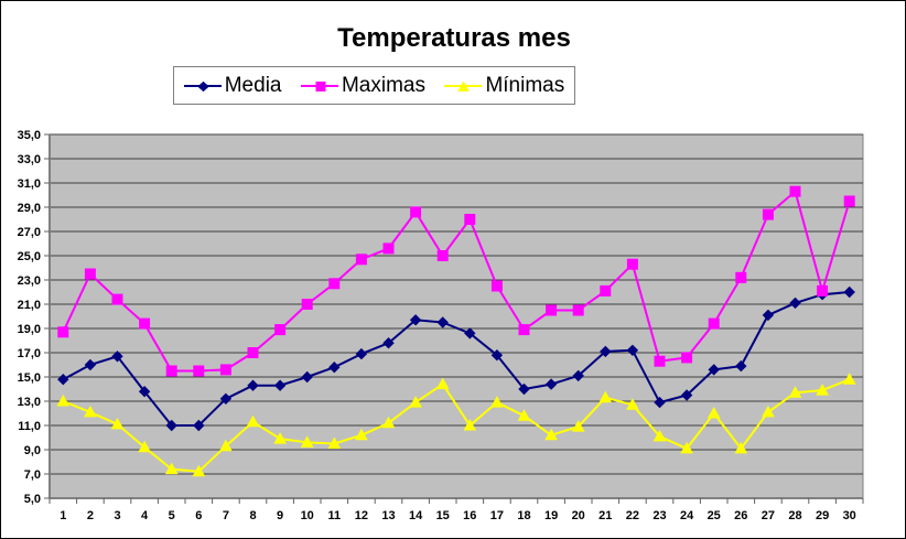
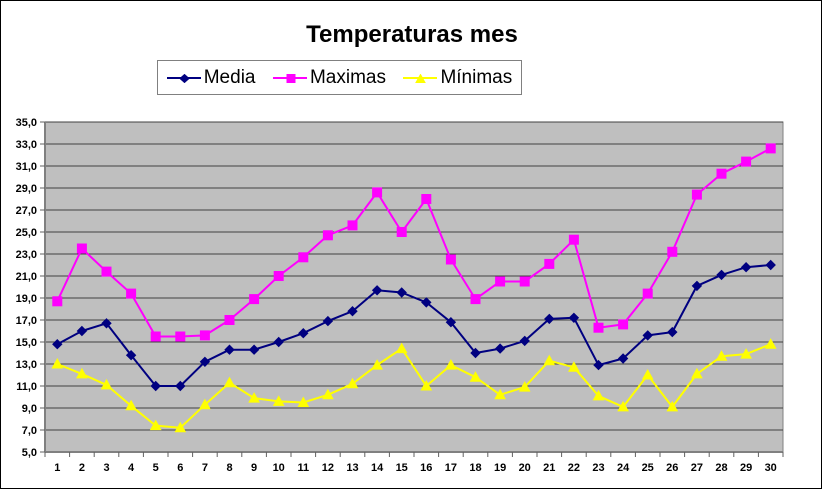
Maximas/29: 22,1 -> 31,4
Maximas/30: 29,5 -> 32,6
